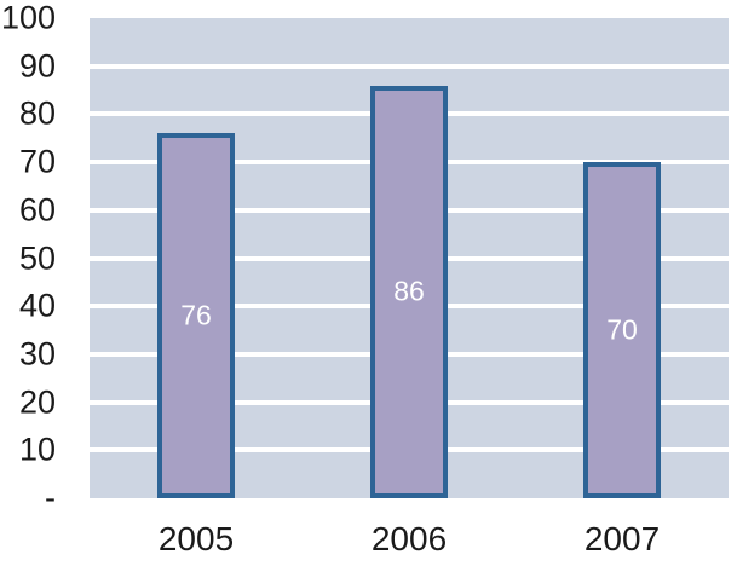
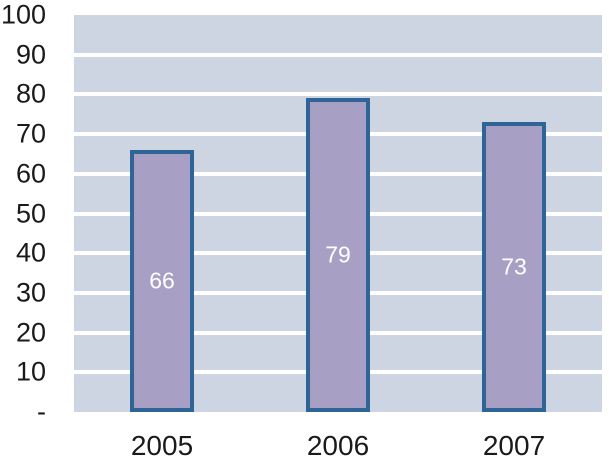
2005: 76 -> 66
2006: 86 -> 79
2007: 70 -> 73
